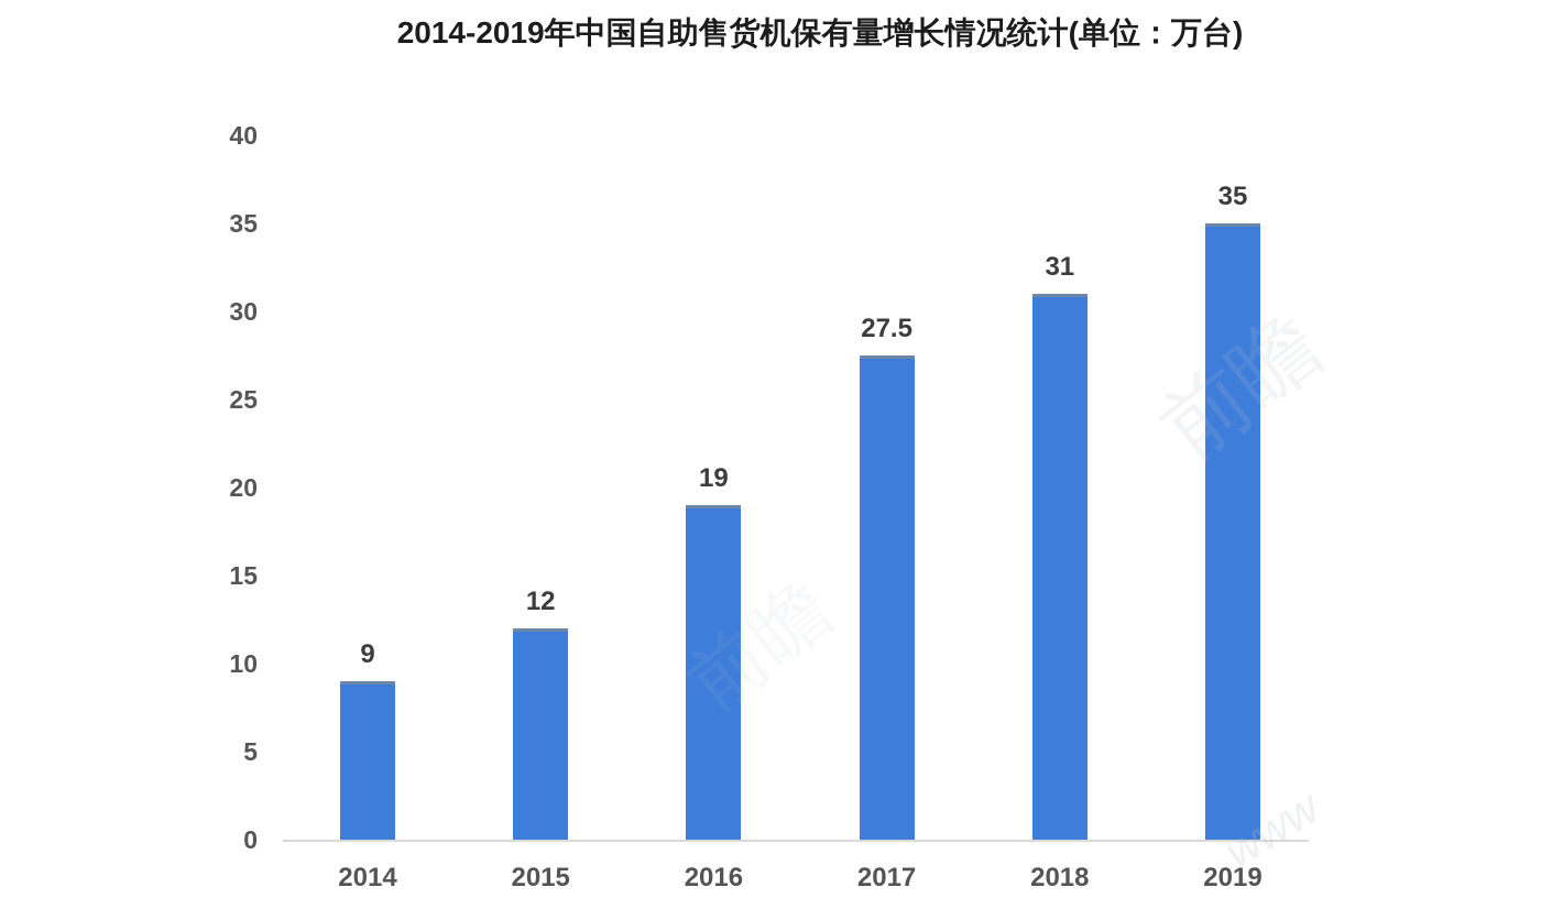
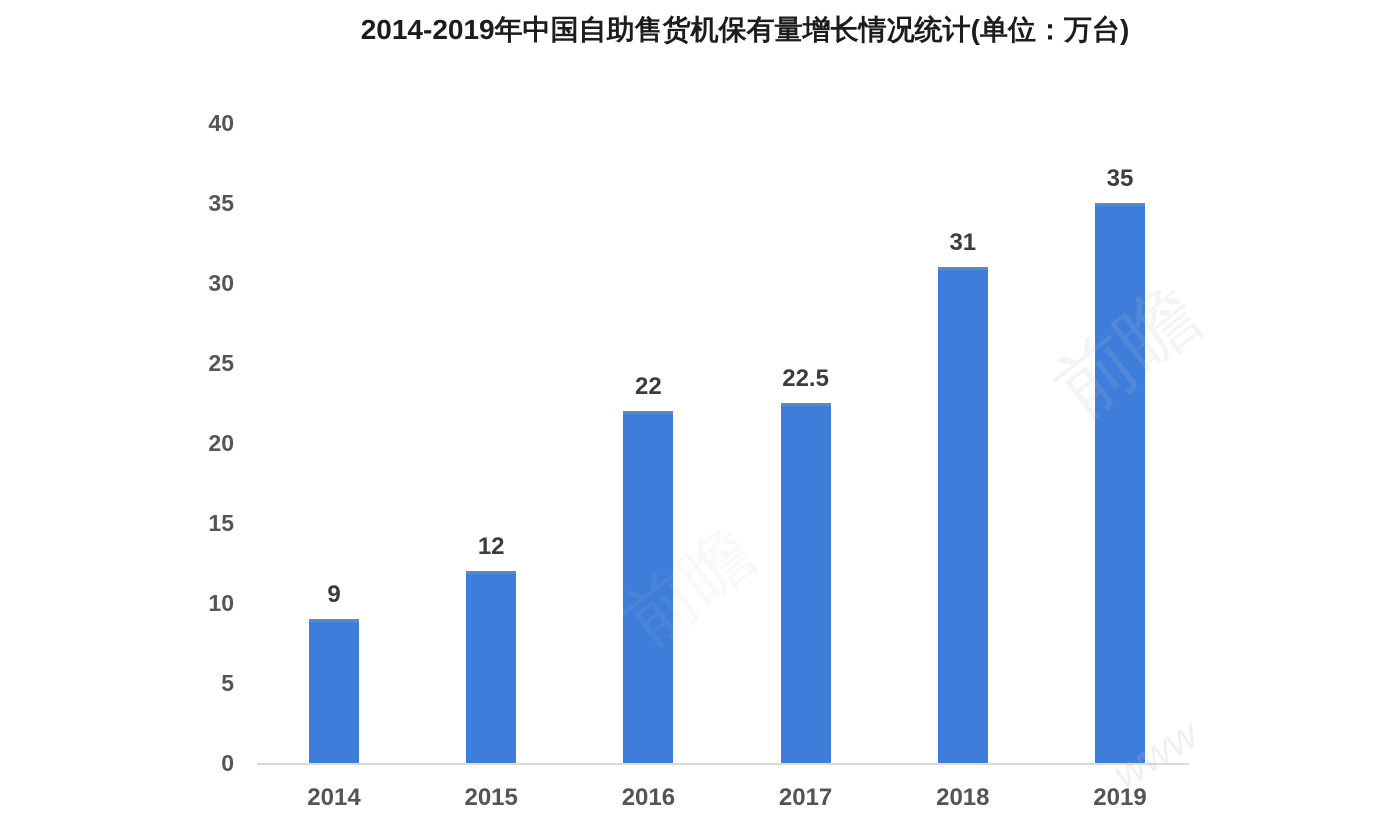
2016: 19 -> 22
2017: 27.5 -> 22.5
